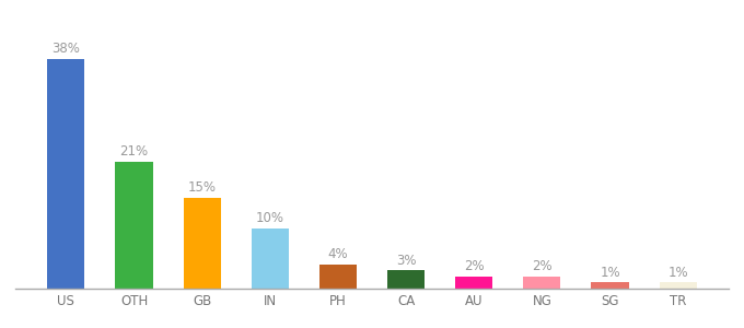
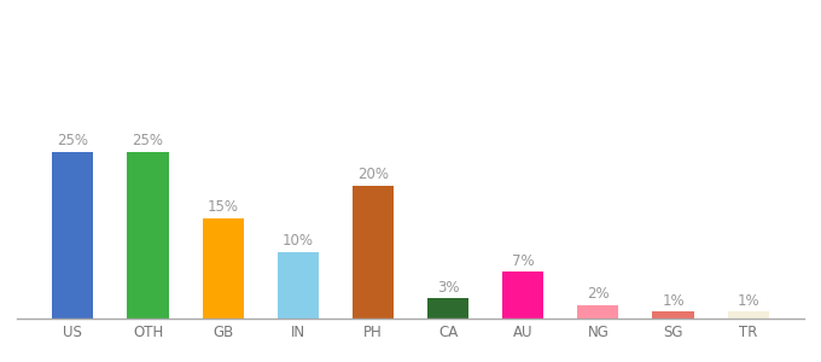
US: 38% -> 25%
OTH: 21% -> 25%
PH: 4% -> 20%
AU: 2% -> 7%
